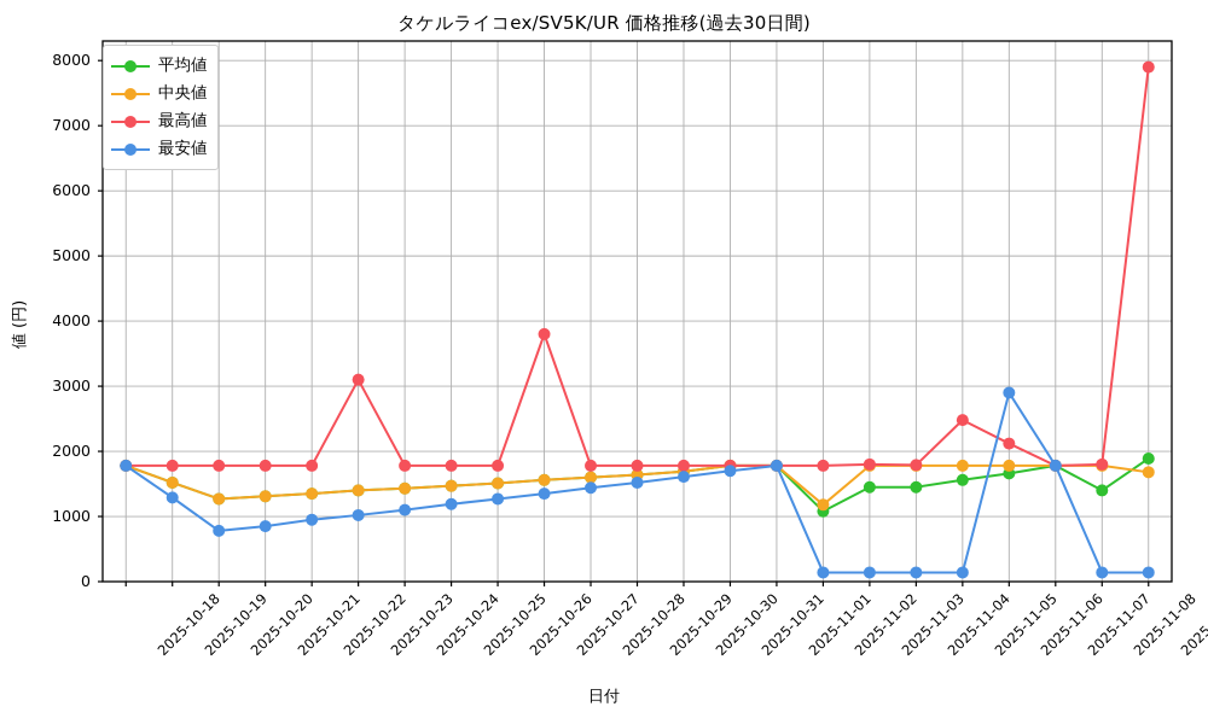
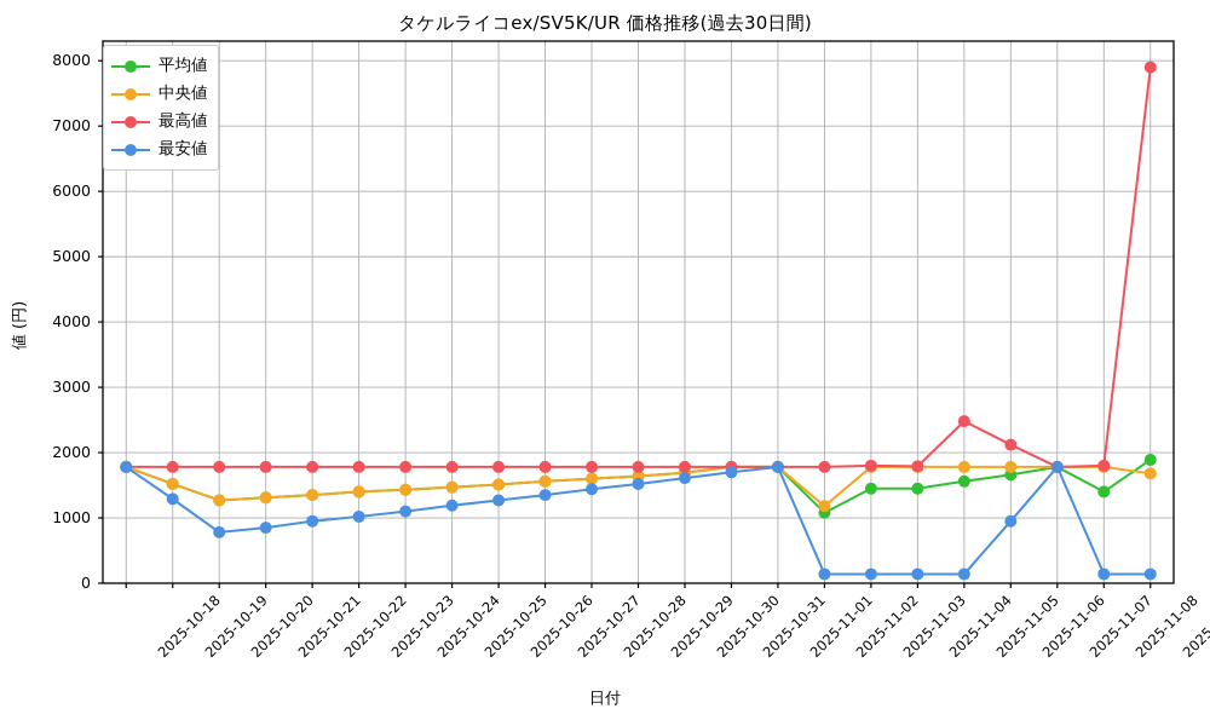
最高値/2025-10-23: 3100 -> 1800
最高値/2025-10-27: 3800 -> 1800
最安値/2025-11-06: 2900 -> 1000
